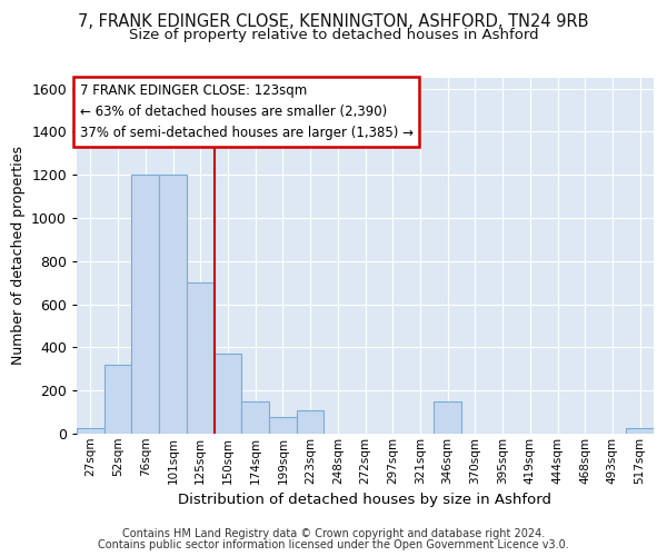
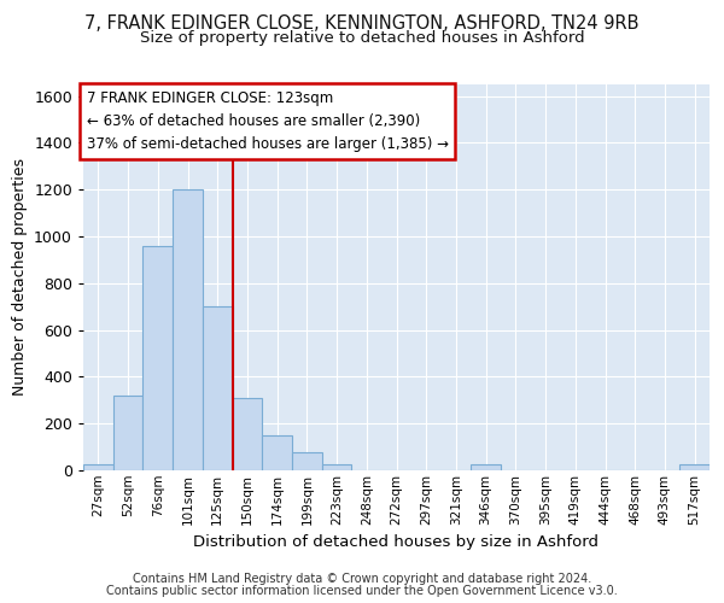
76sqm: 1200 -> 960
150sqm: 370 -> 310
223sqm: 110 -> 20
346sqm: 150 -> 20
